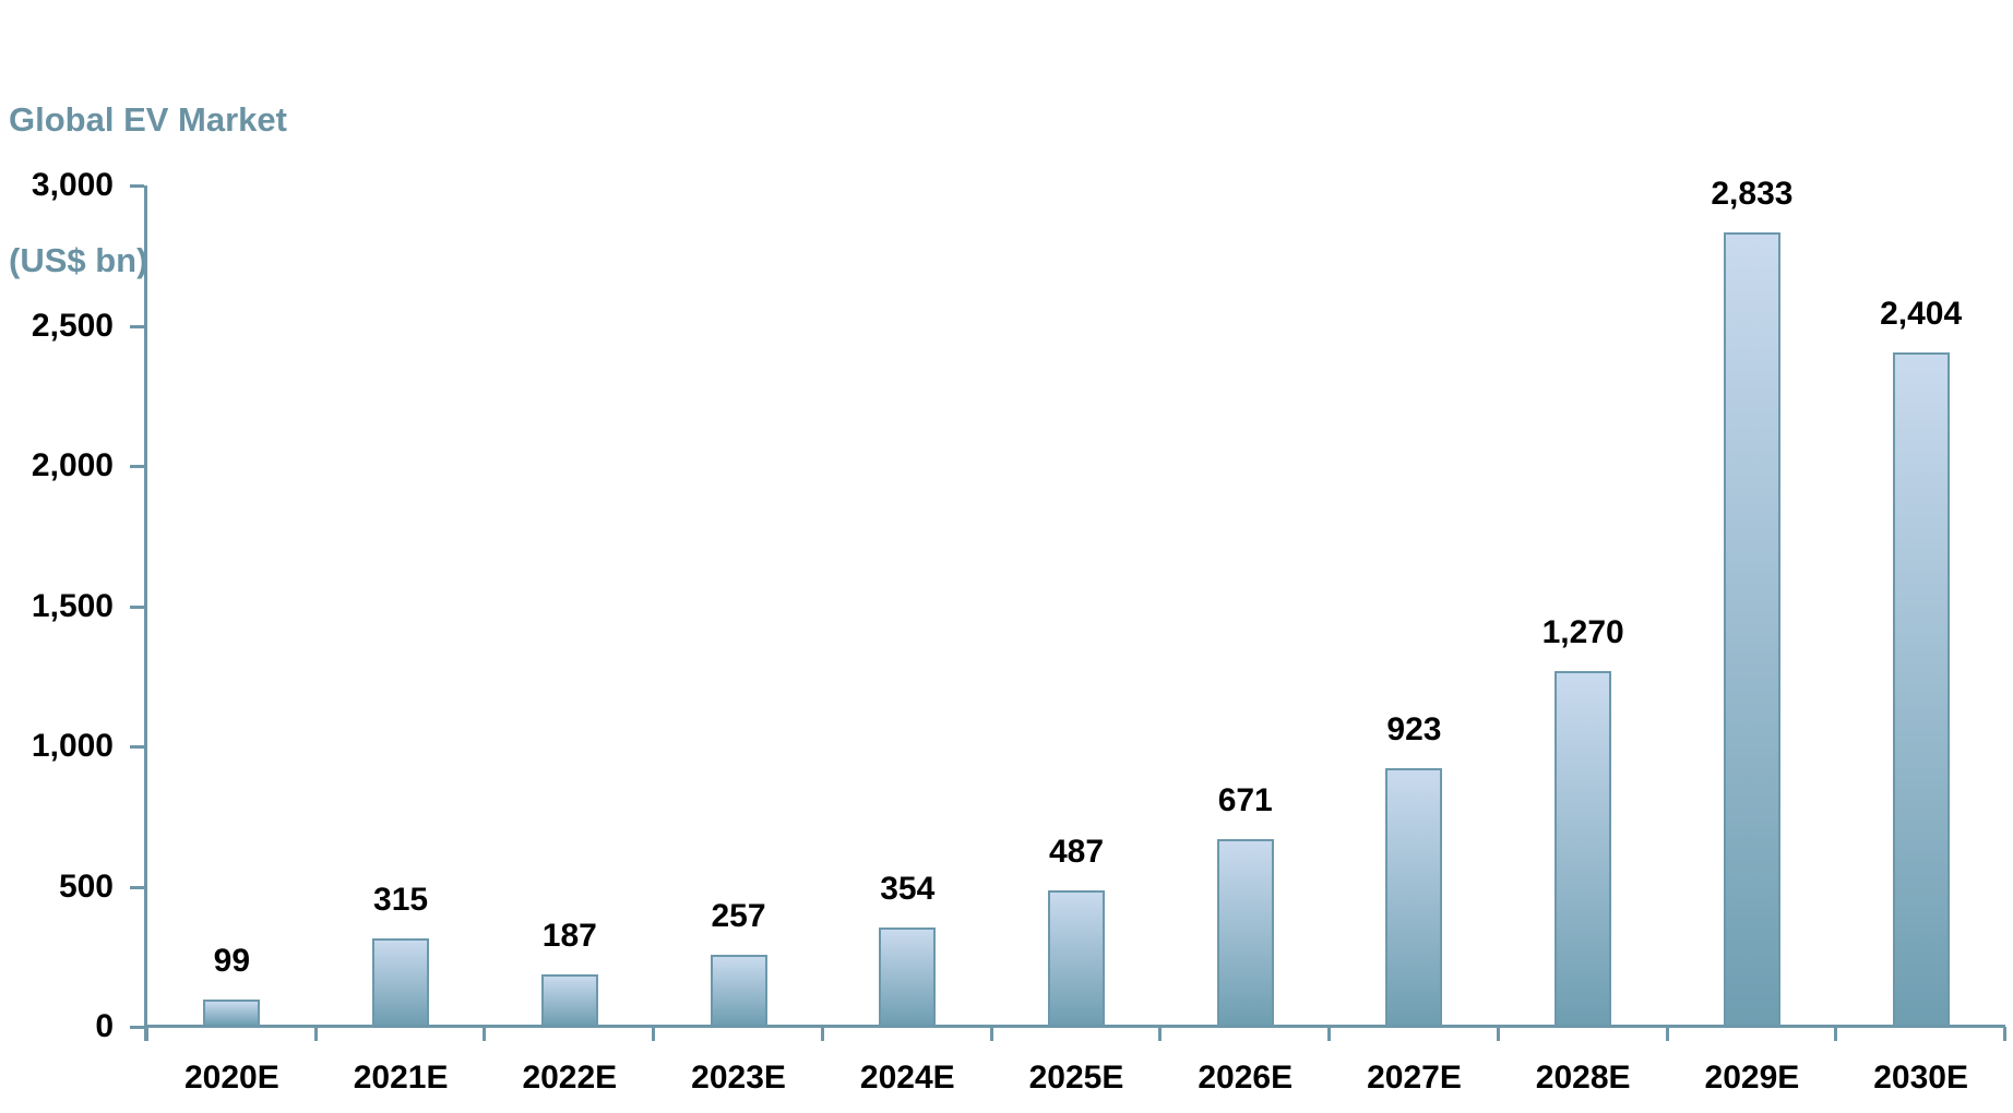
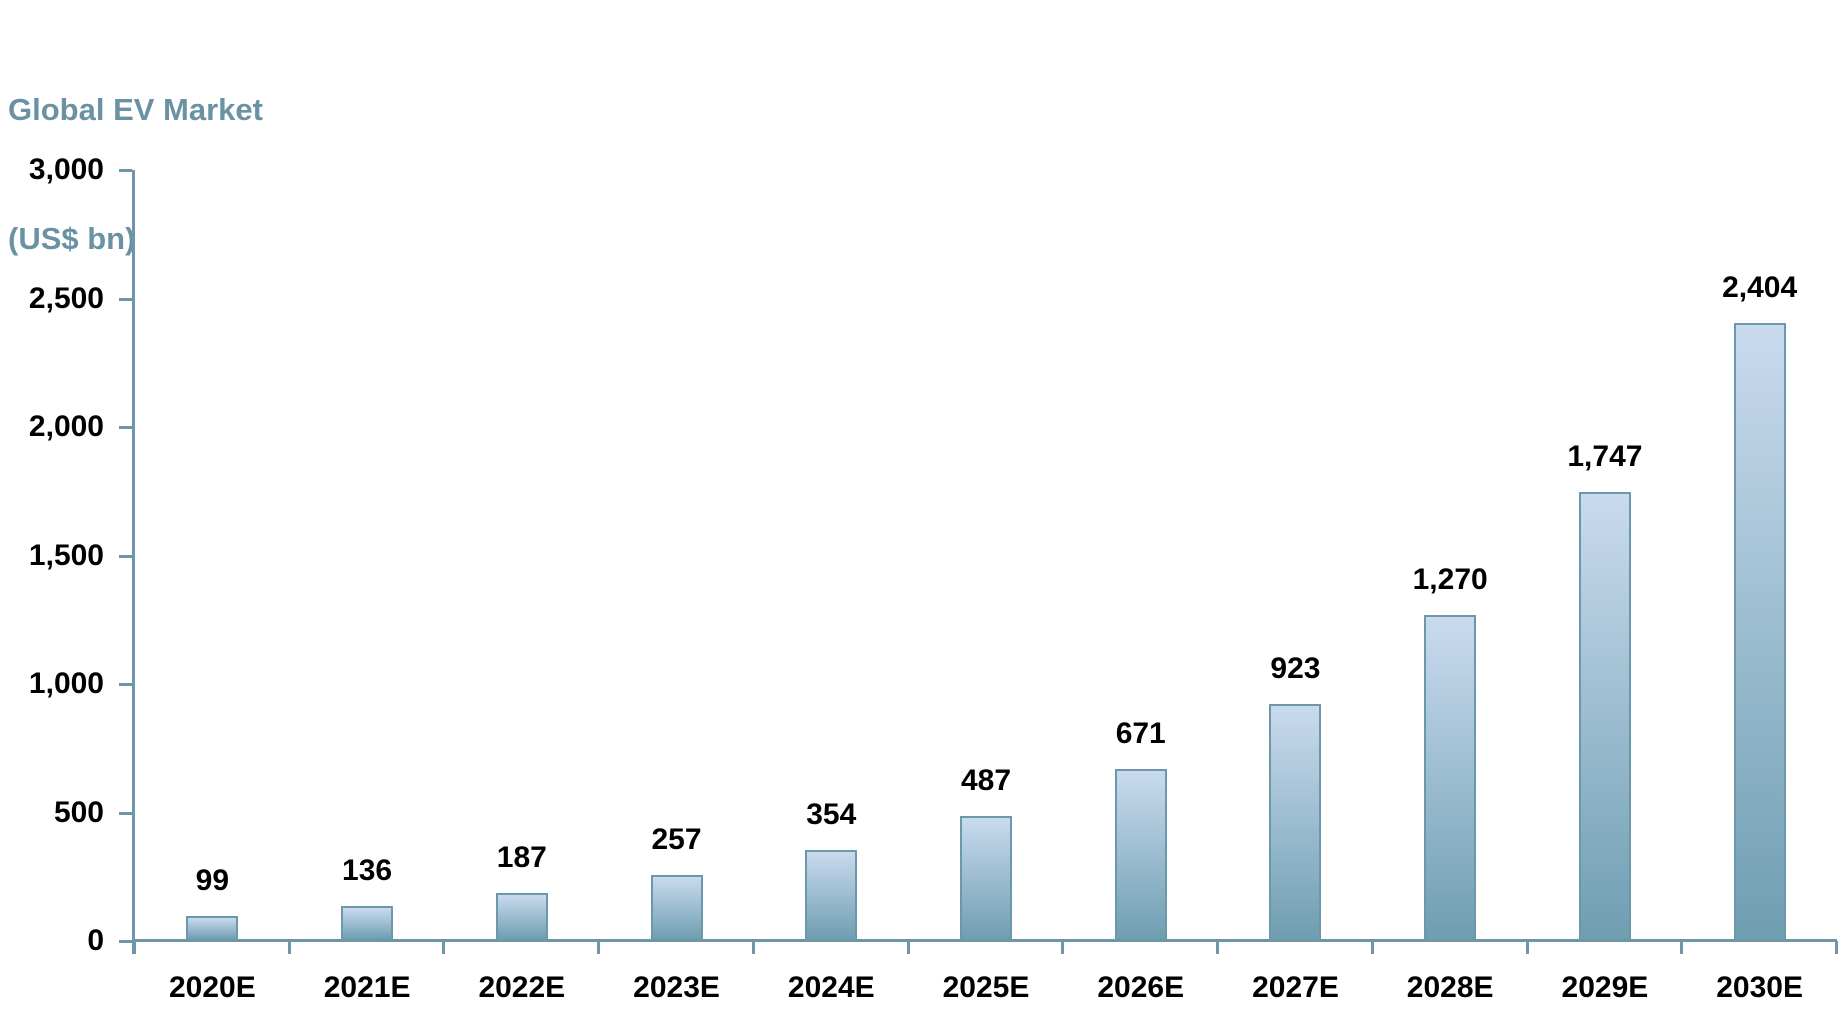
2021E: 315 -> 136
2029E: 2,833 -> 1,747
